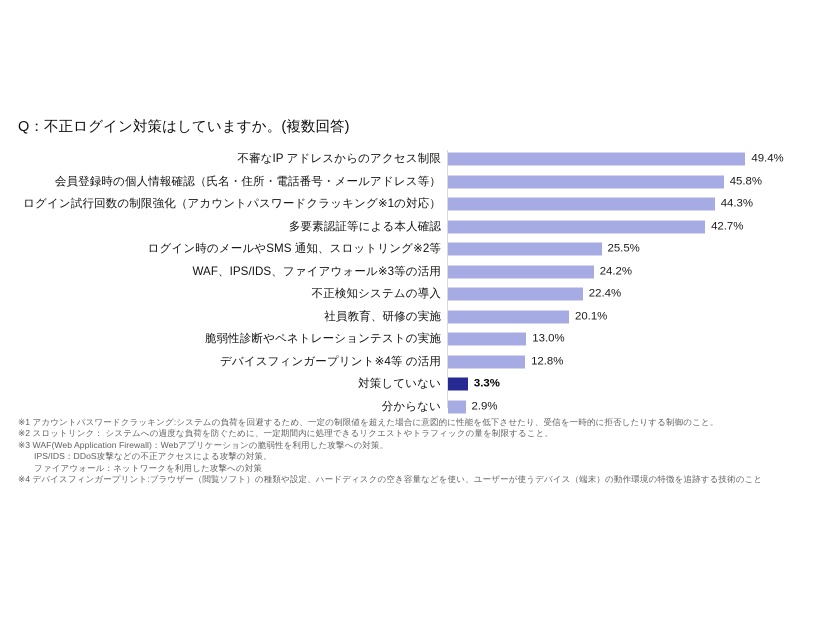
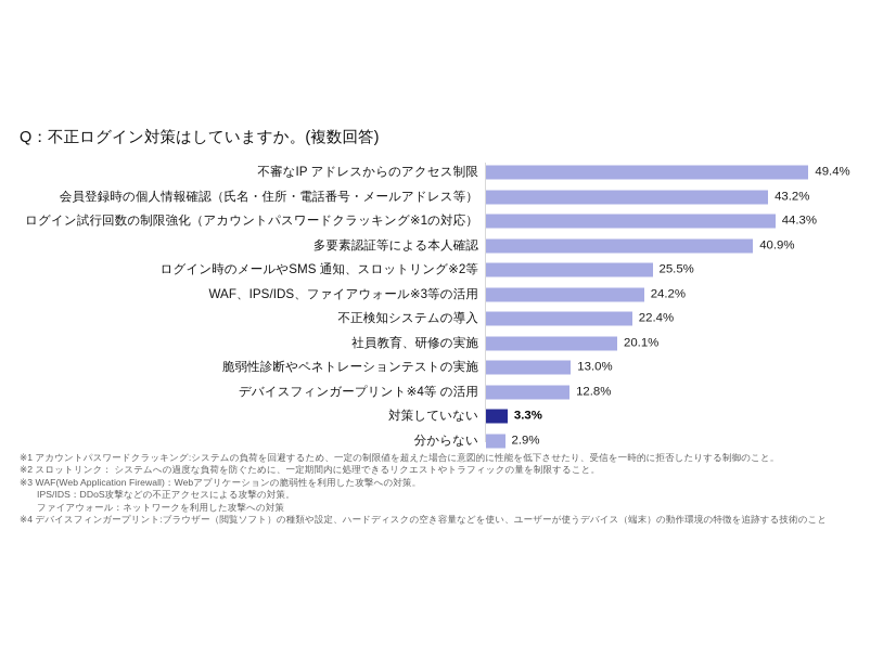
会員登録時の個人情報確認（氏名・住所・電話番号・メールアドレス等）: 45.8% -> 43.2%
多要素認証等による本人確認: 42.7% -> 40.9%
